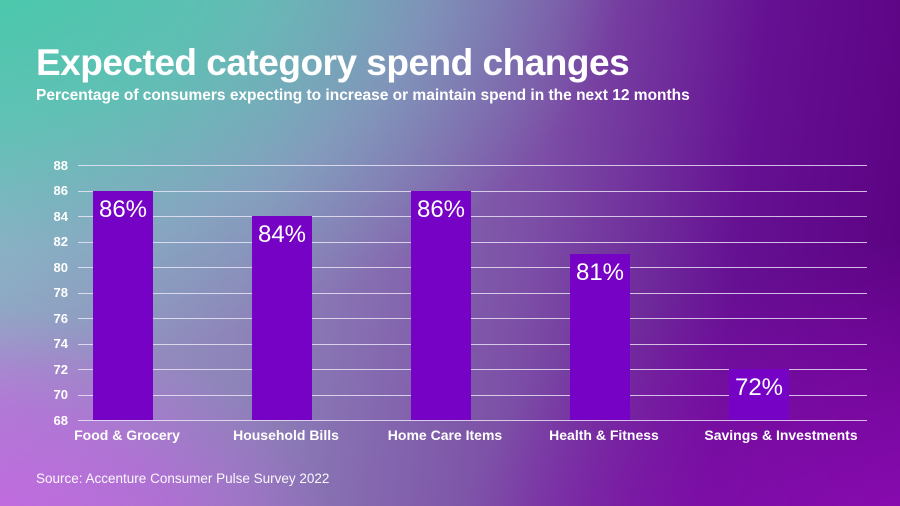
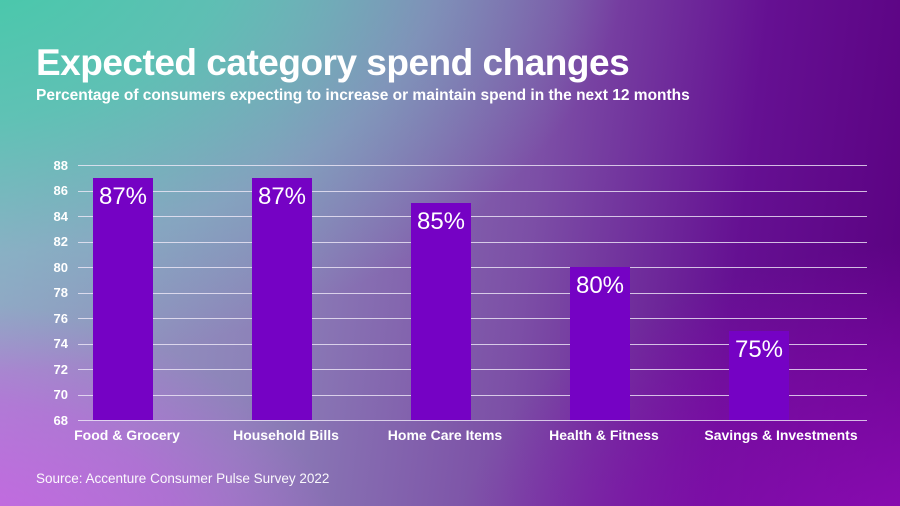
Food & Grocery: 86% -> 87%
Household Bills: 84% -> 87%
Home Care Items: 86% -> 85%
Health & Fitness: 81% -> 80%
Savings & Investments: 72% -> 75%
